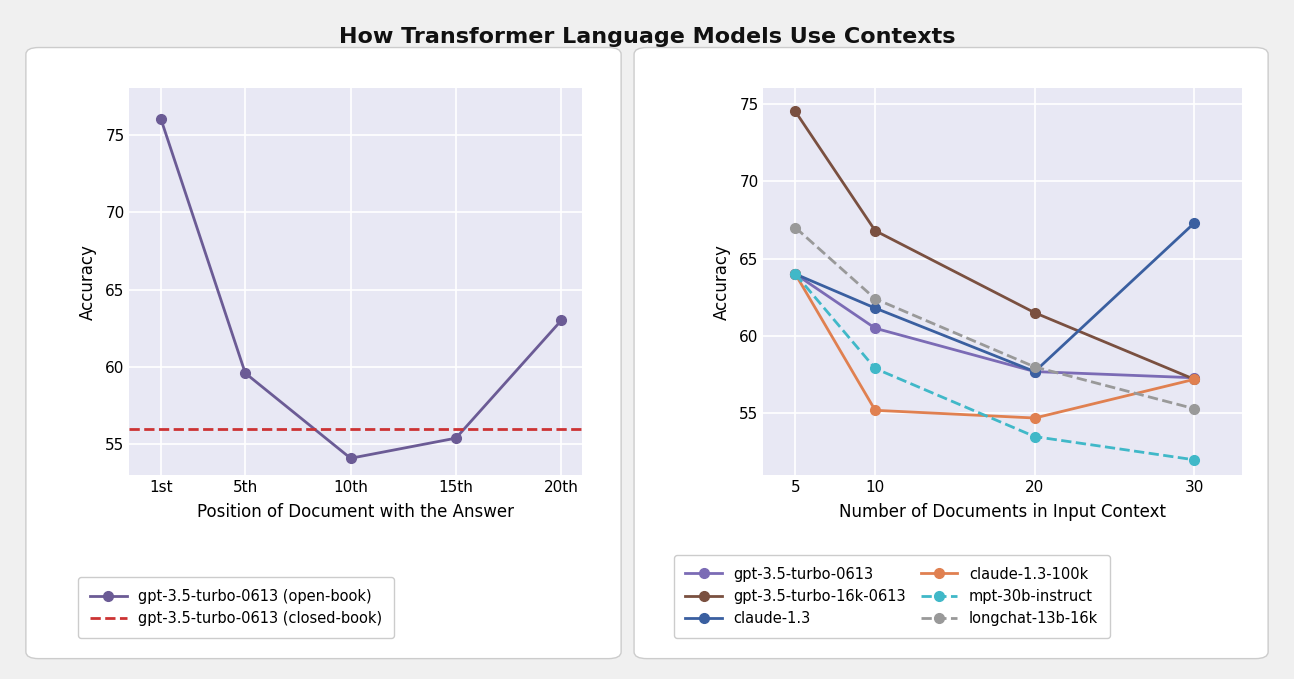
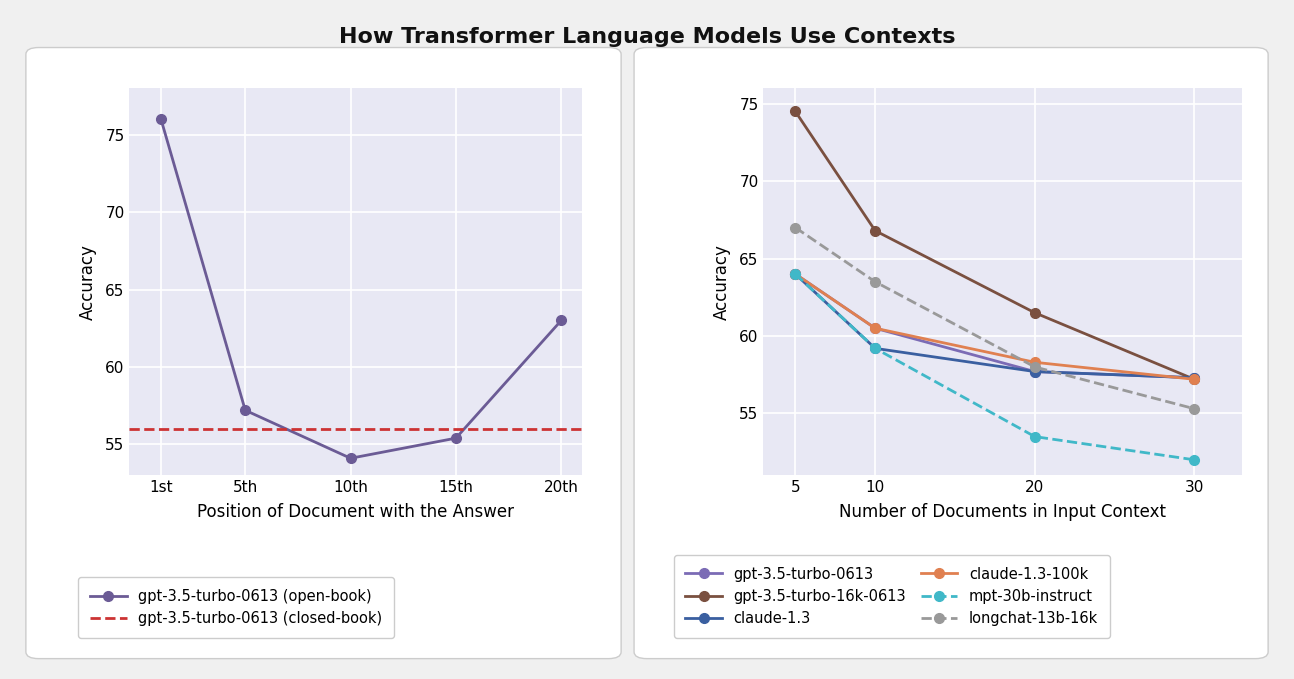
5th: 59.6 -> 57.2
claude-1.3/10: 61.8 -> 59.2
claude-1.3-100k/10: 55.2 -> 60.5
mpt-30b-instruct/10: 57.9 -> 59.2
longchat-13b-16k/10: 62.4 -> 63.5
claude-1.3-100k/20: 54.7 -> 58.3
claude-1.3/30: 67.3 -> 57.3
